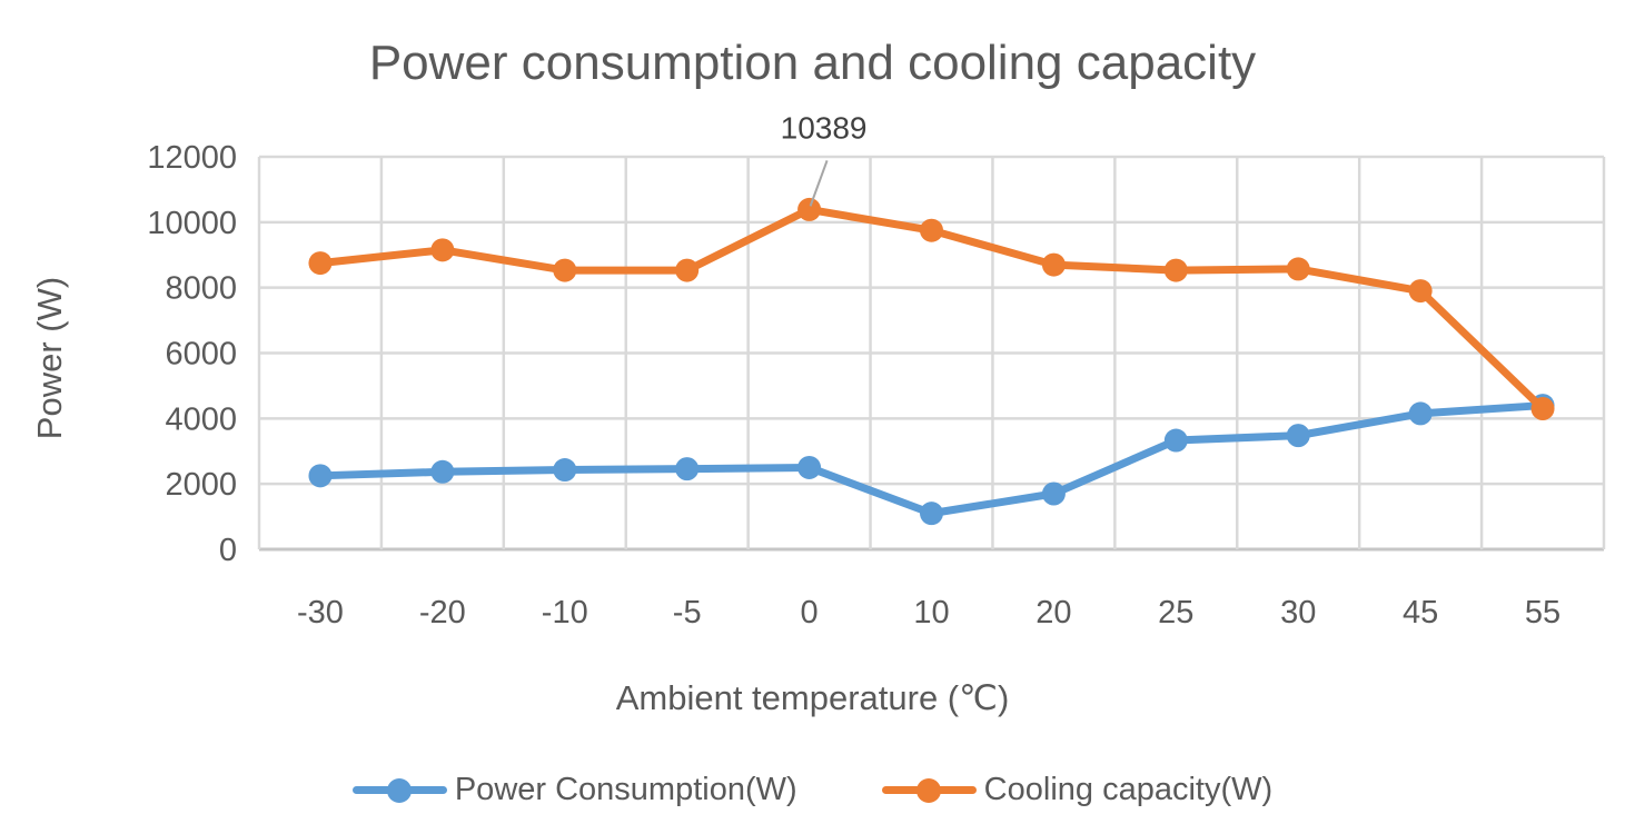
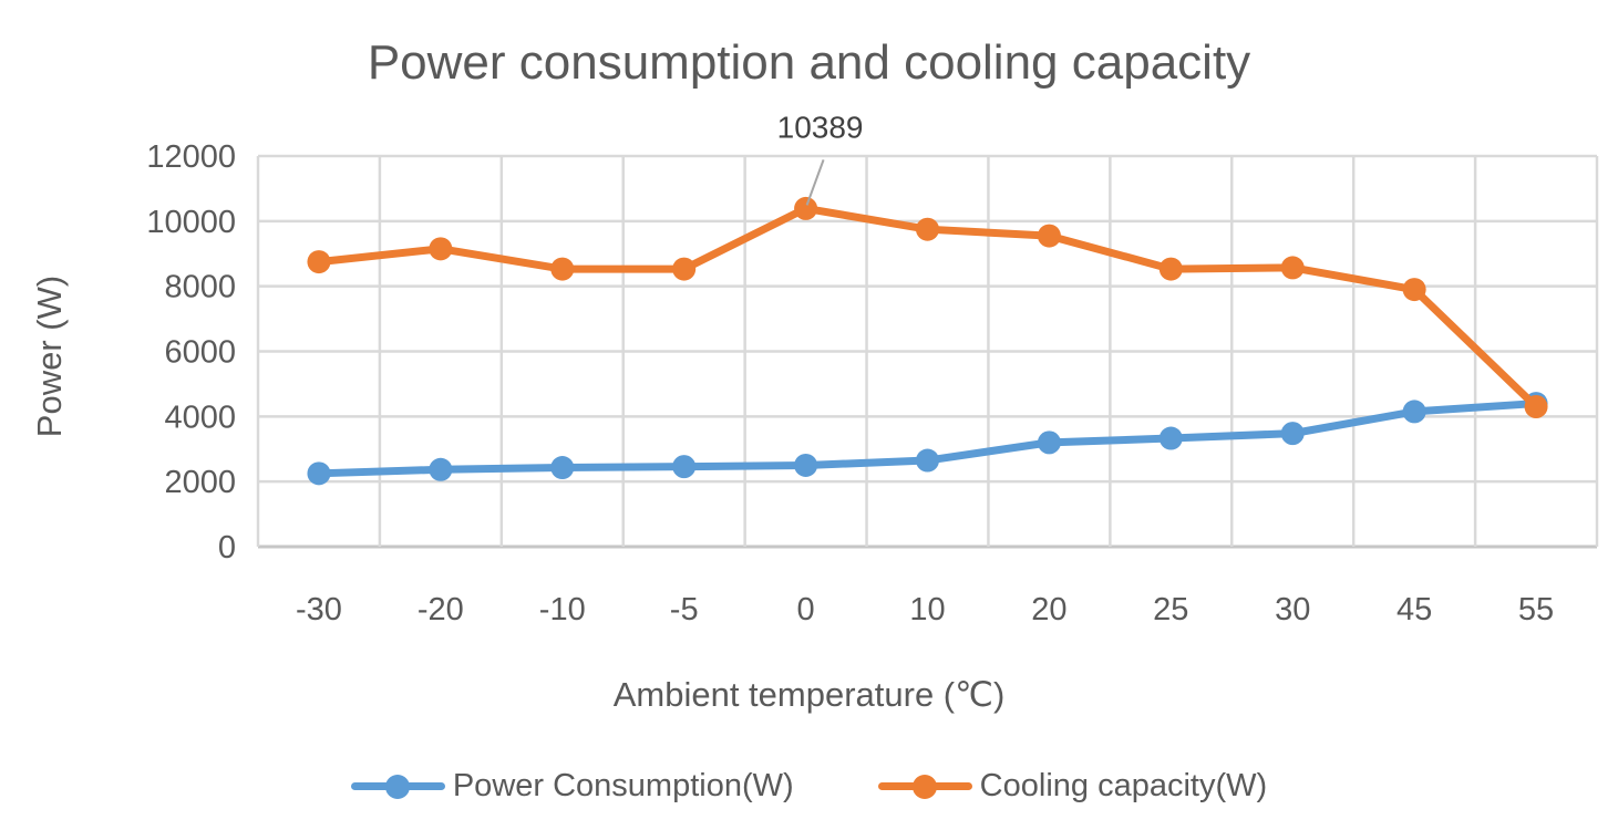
Power Consumption(W)/10: 1100 -> 2600
Power Consumption(W)/20: 1700 -> 3200
Cooling capacity(W)/20: 8700 -> 9600
